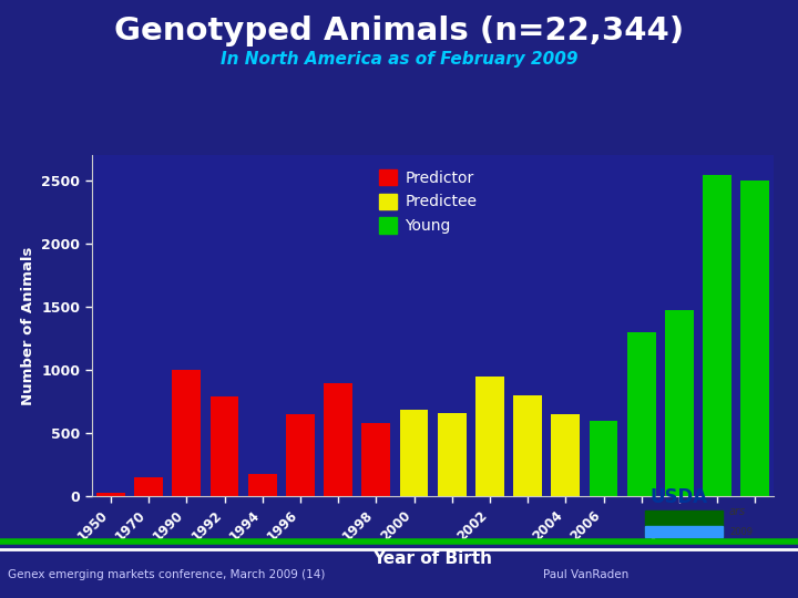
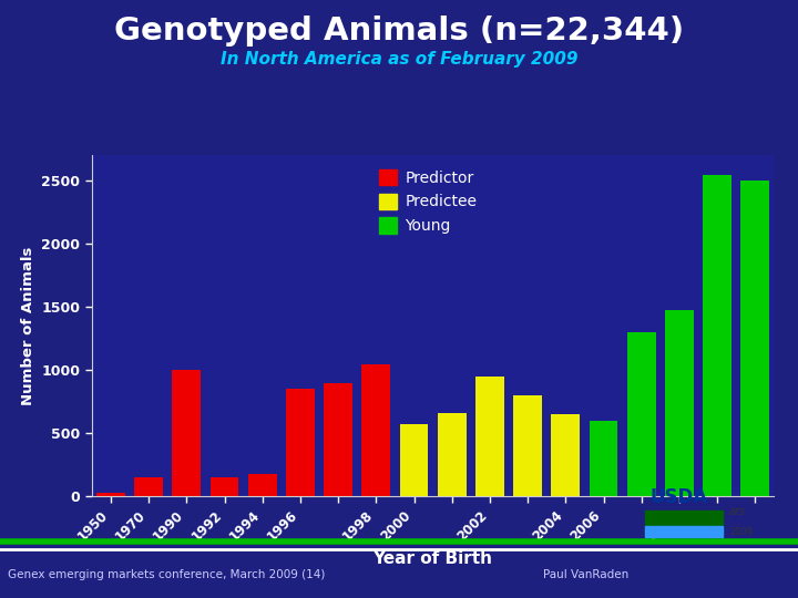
1992: 790 -> 150
1996: 650 -> 850
1998: 580 -> 1050
2000: 690 -> 580
